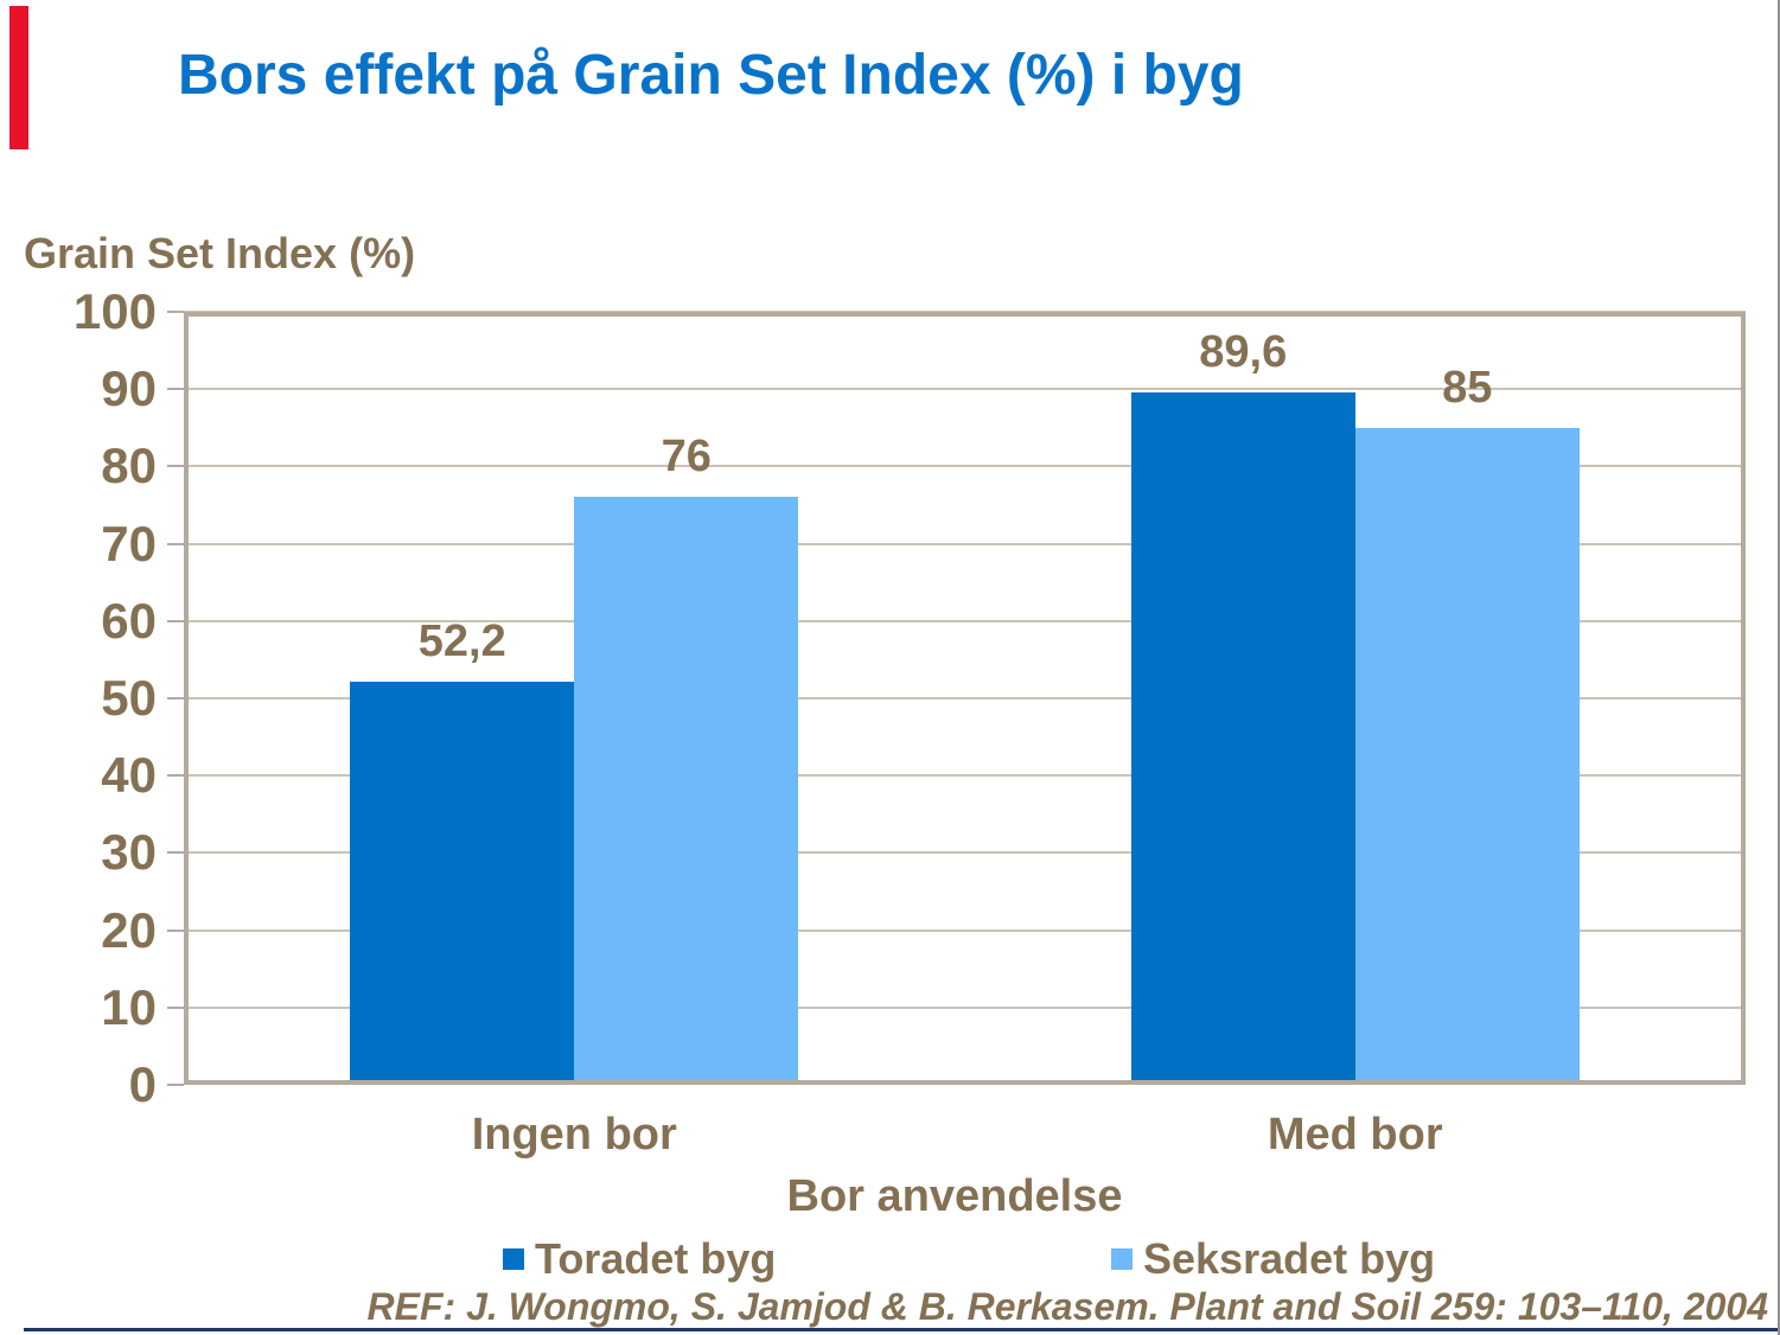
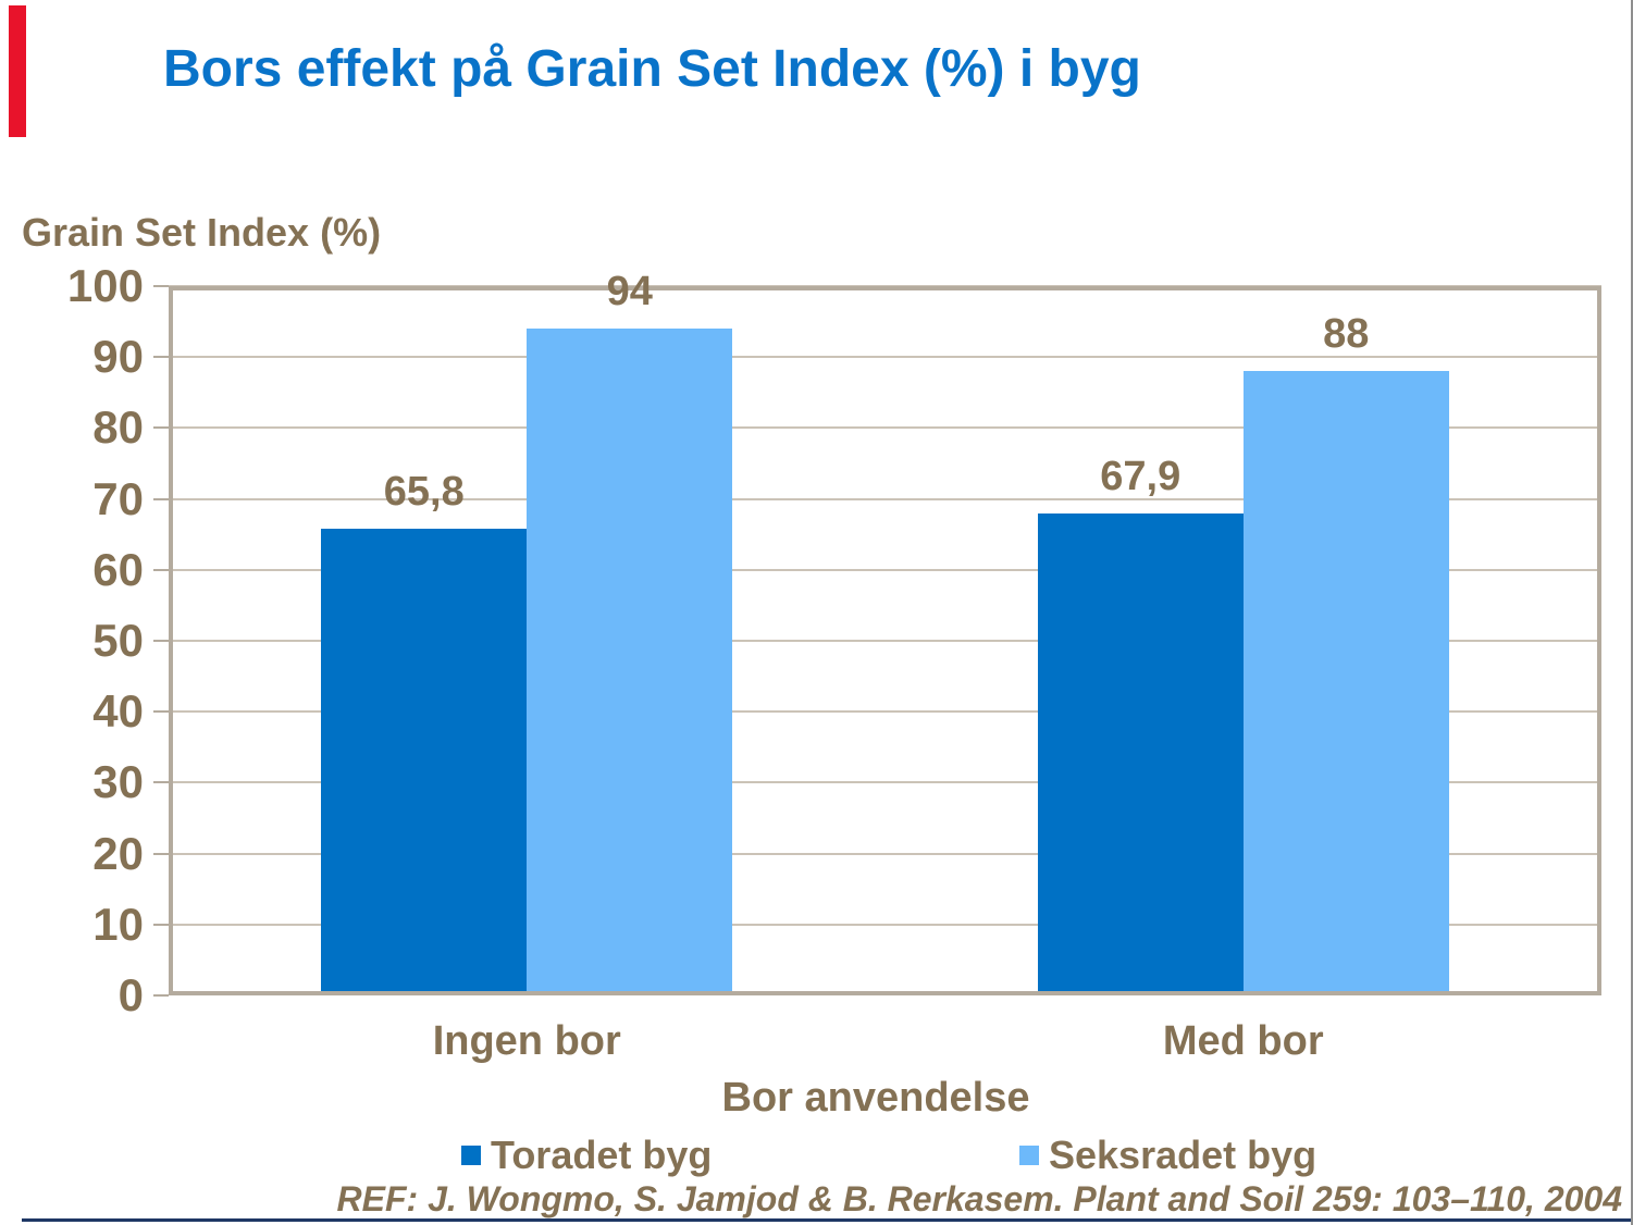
Toradet byg/Ingen bor: 52,2 -> 65,8
Seksradet byg/Ingen bor: 76 -> 94
Toradet byg/Med bor: 89,6 -> 67,9
Seksradet byg/Med bor: 85 -> 88
